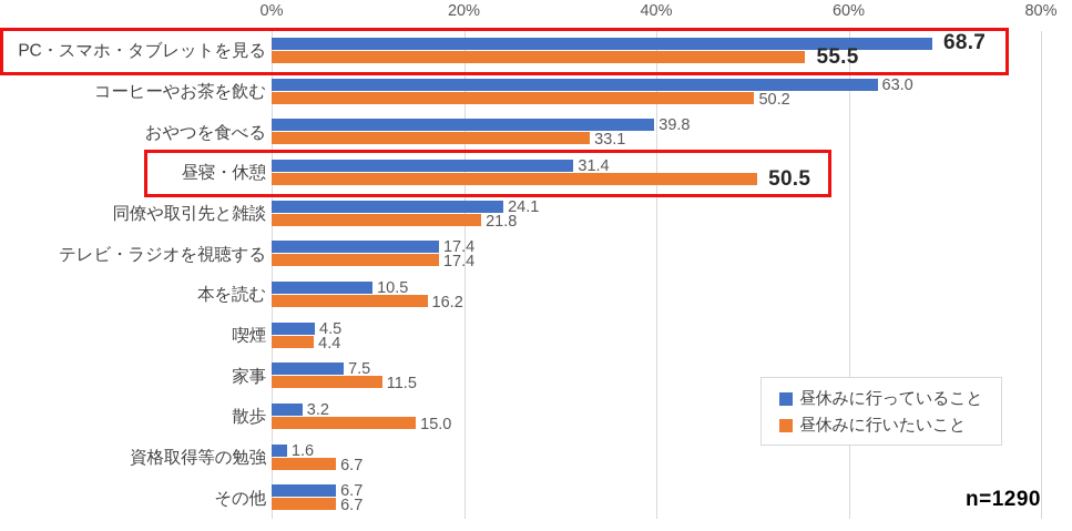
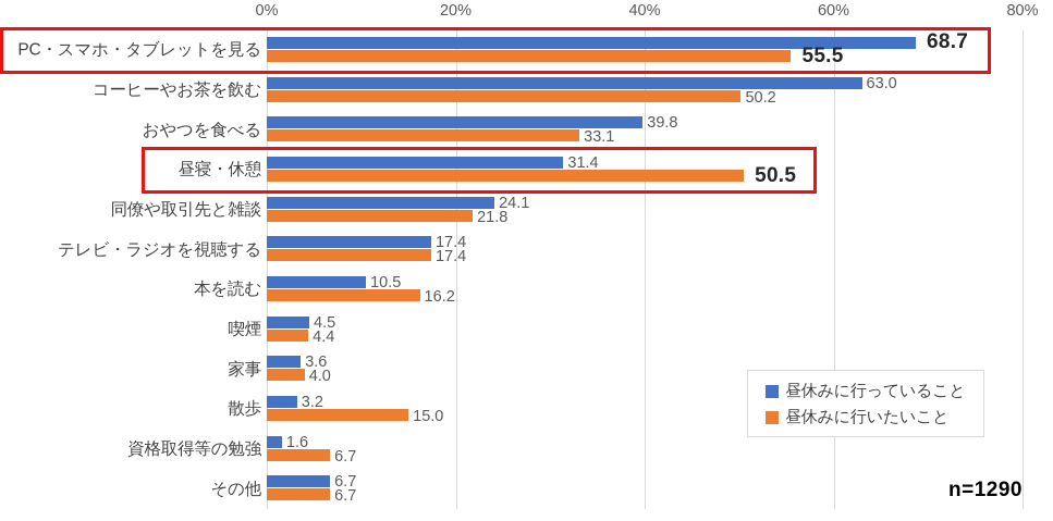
昼休みに行っていること/家事: 7.5 -> 3.6
昼休みに行いたいこと/家事: 11.5 -> 4.0
